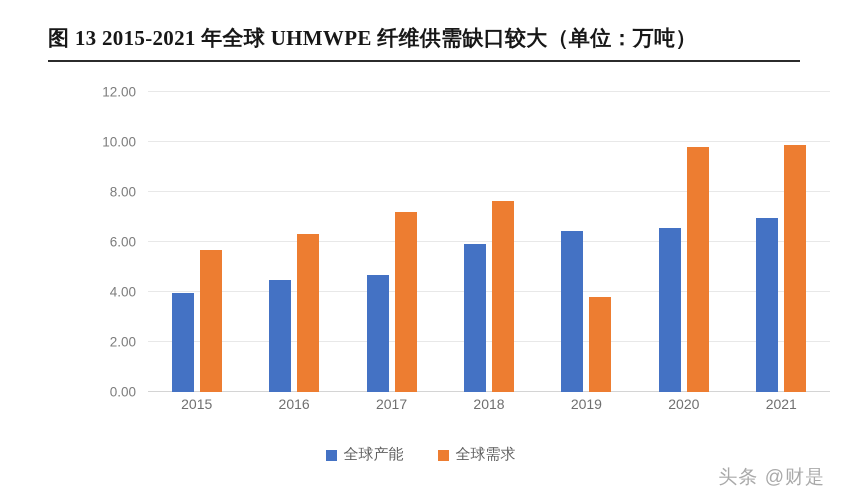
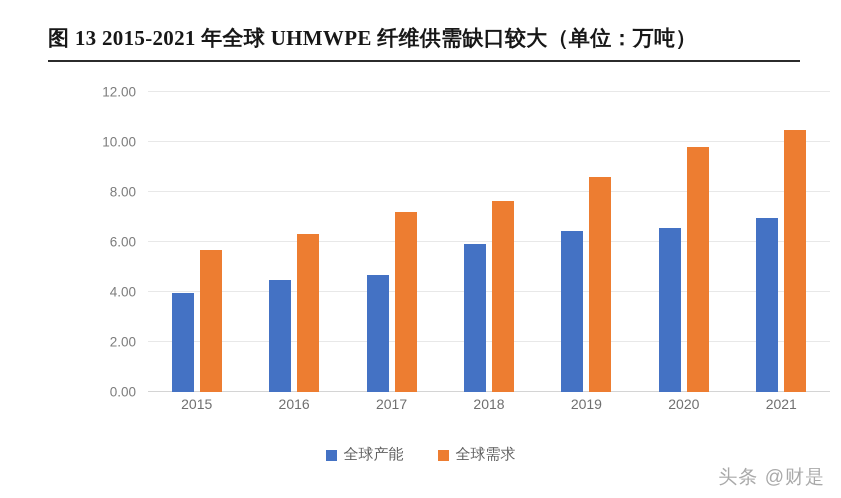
全球需求/2019: 3.8 -> 8.6
全球需求/2021: 9.9 -> 10.5
